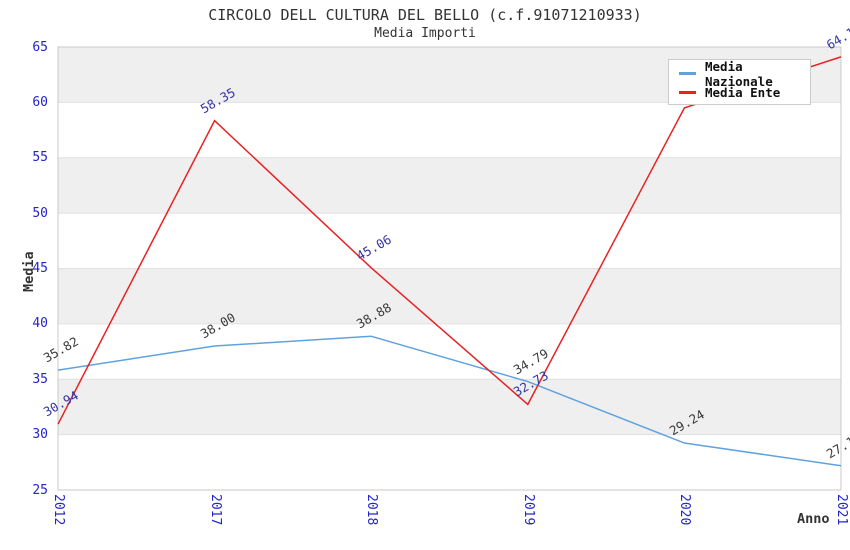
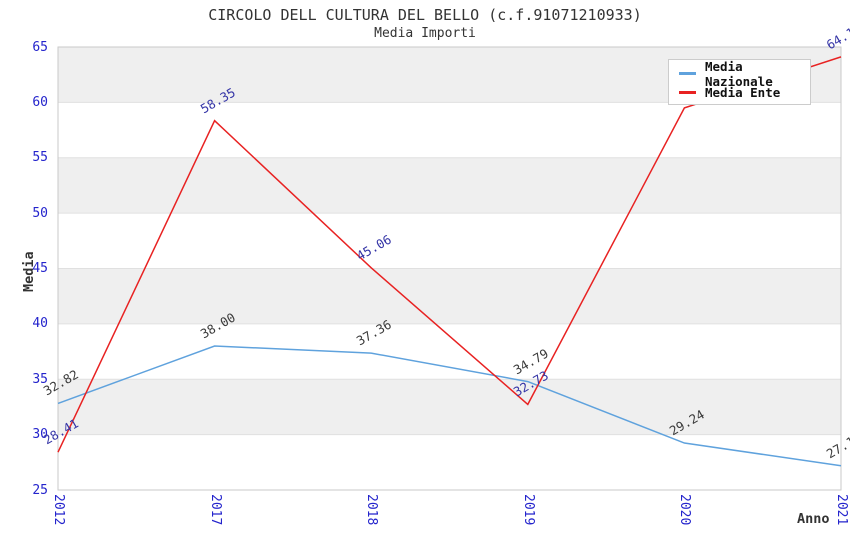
Media Nazionale/2012: 35.82 -> 32.82
Media Ente/2012: 30.94 -> 28.41
Media Nazionale/2018: 38.88 -> 37.36
